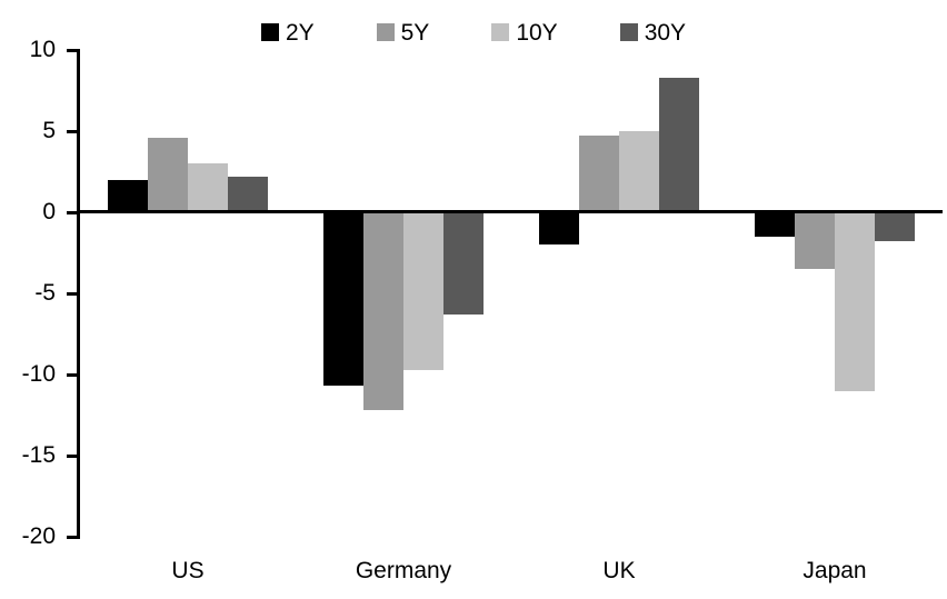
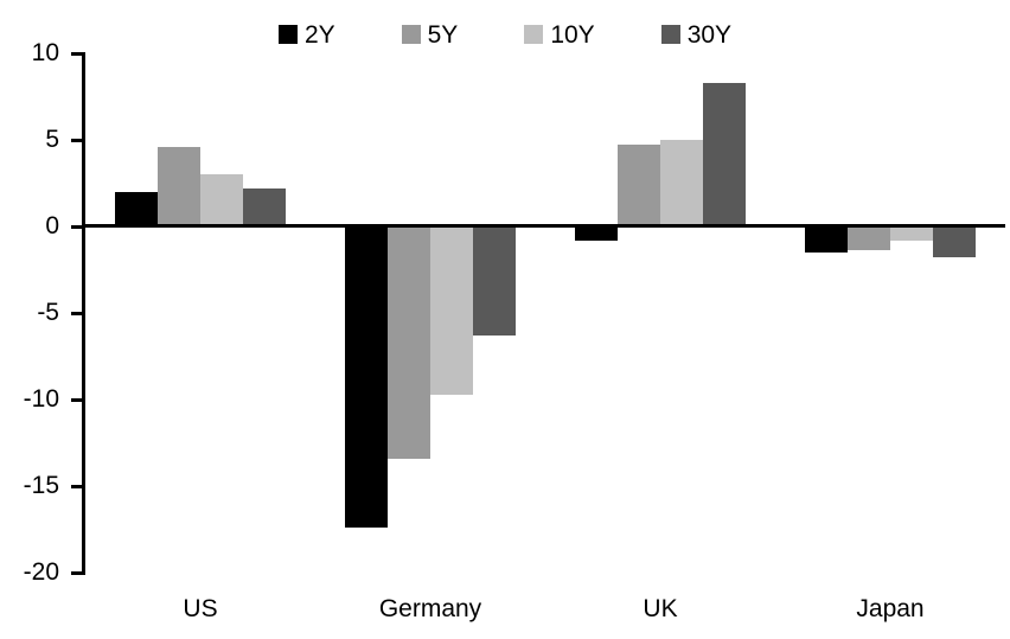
2Y/Germany: -10.7 -> -17.4
5Y/Germany: -12.2 -> -13.4
2Y/UK: -2.0 -> -0.8
5Y/Japan: -3.5 -> -1.4
10Y/Japan: -11.0 -> -0.8
